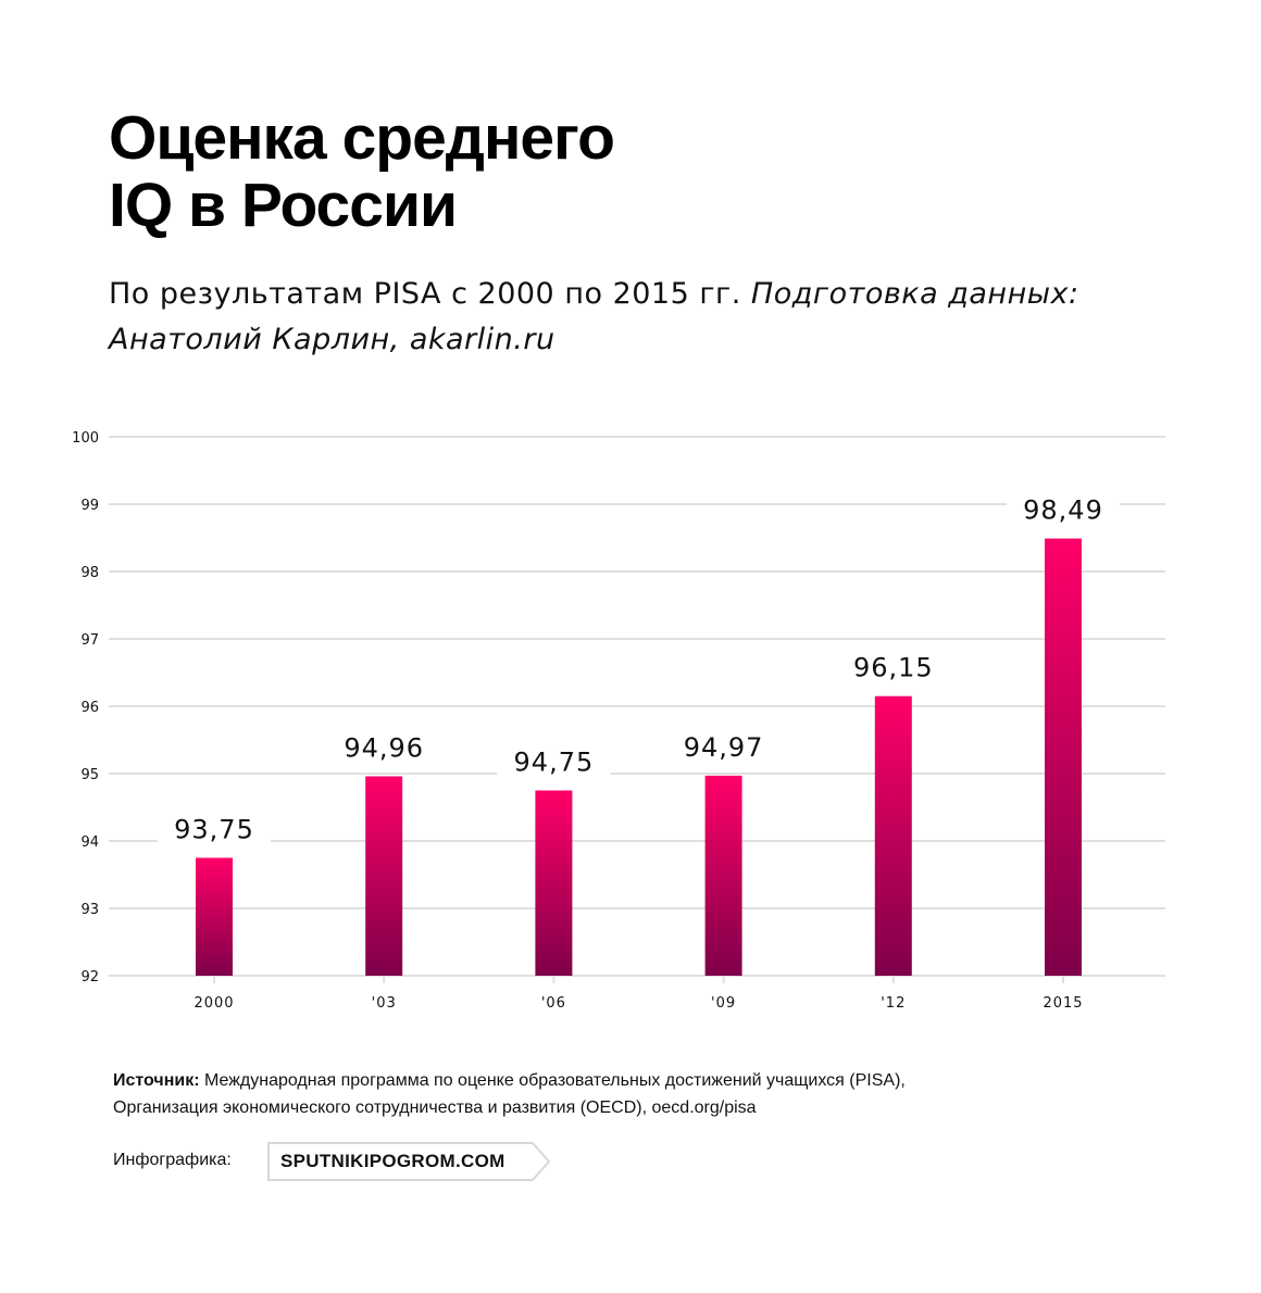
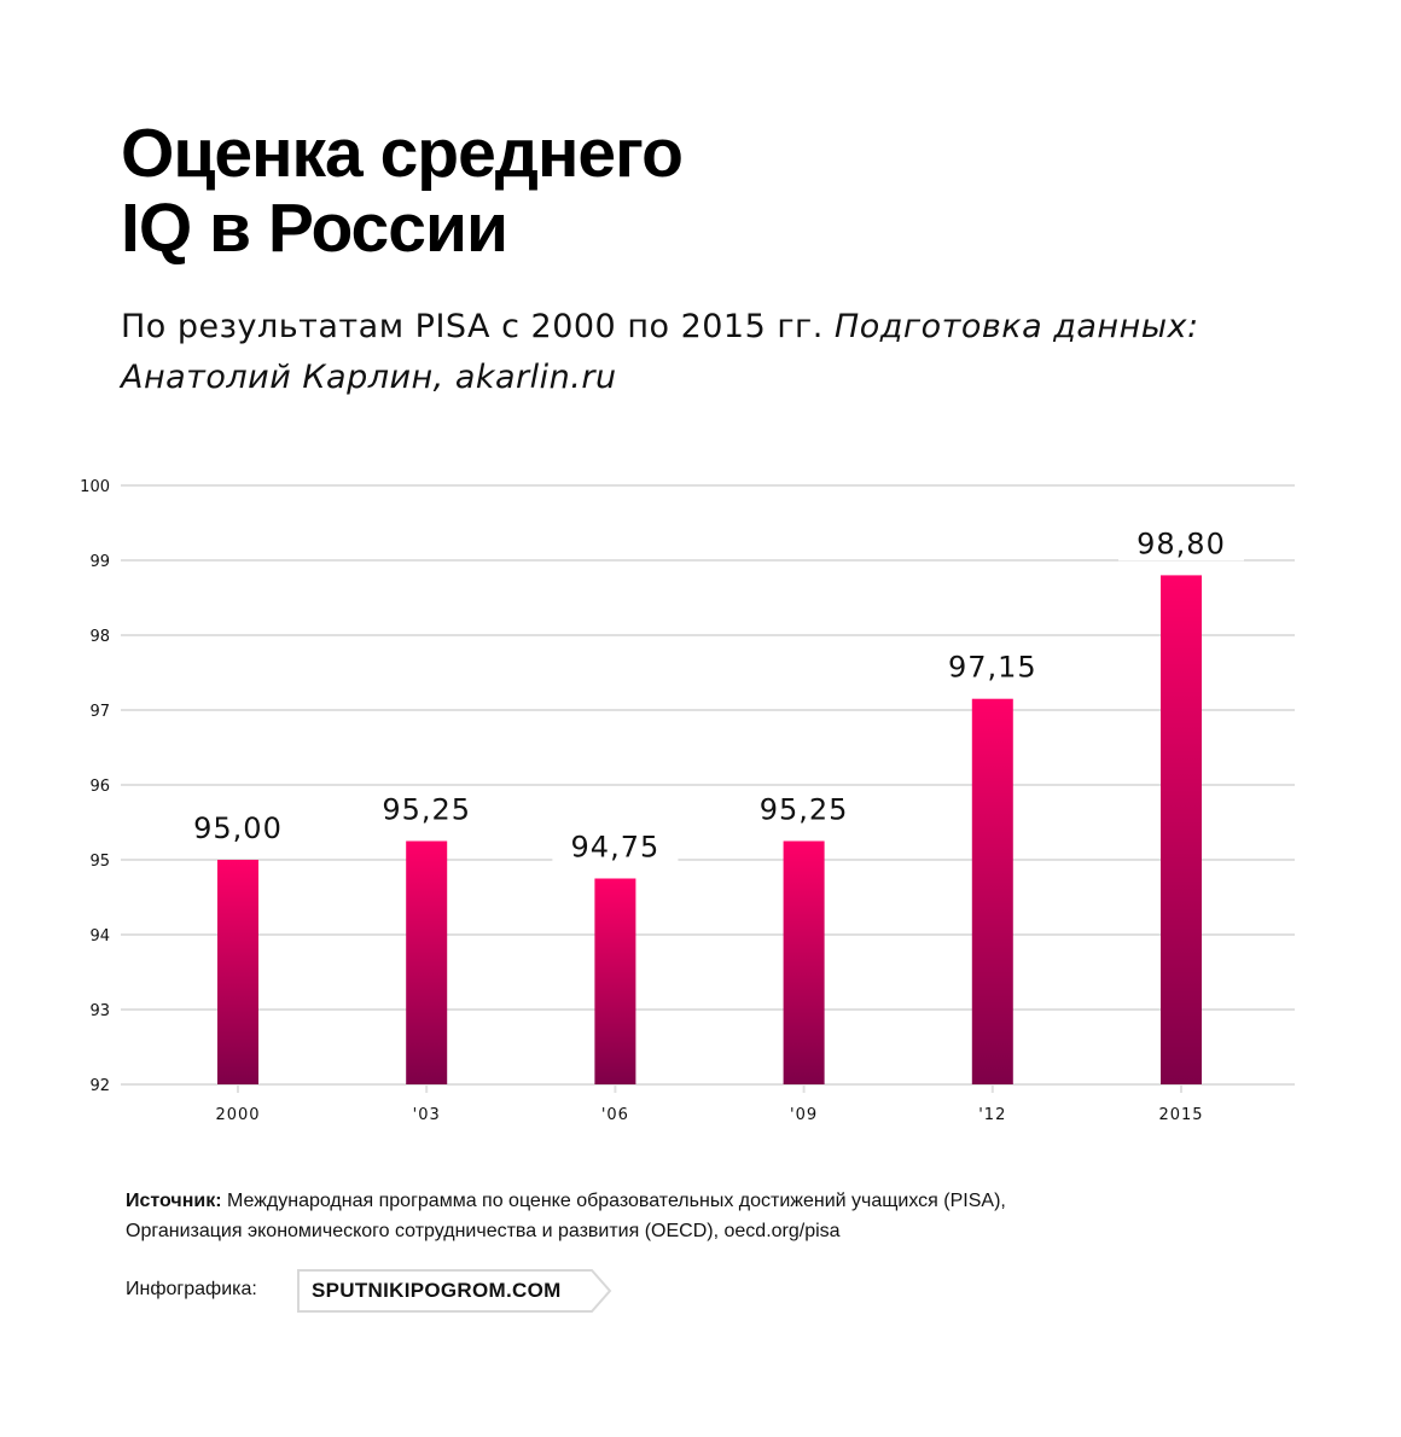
2000: 93,75 -> 95,00
'03: 94,96 -> 95,25
'09: 94,97 -> 95,25
'12: 96,15 -> 97,15
2015: 98,49 -> 98,80
